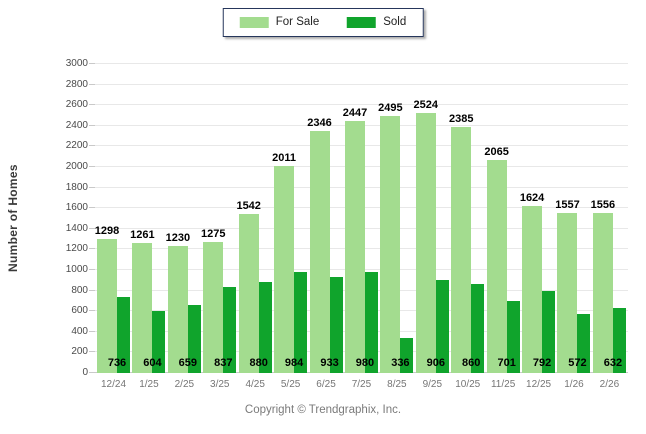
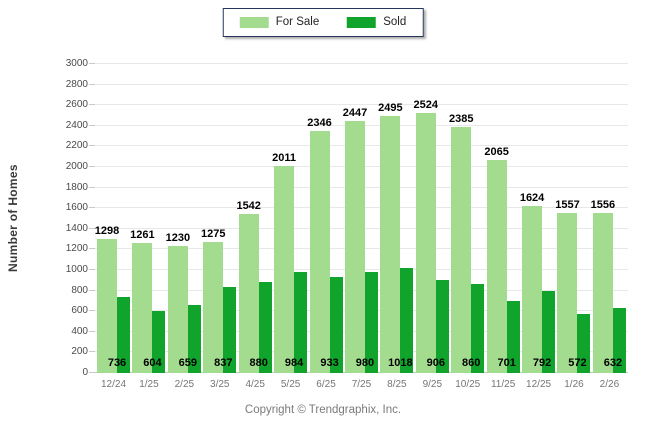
Sold/8/25: 336 -> 1018
